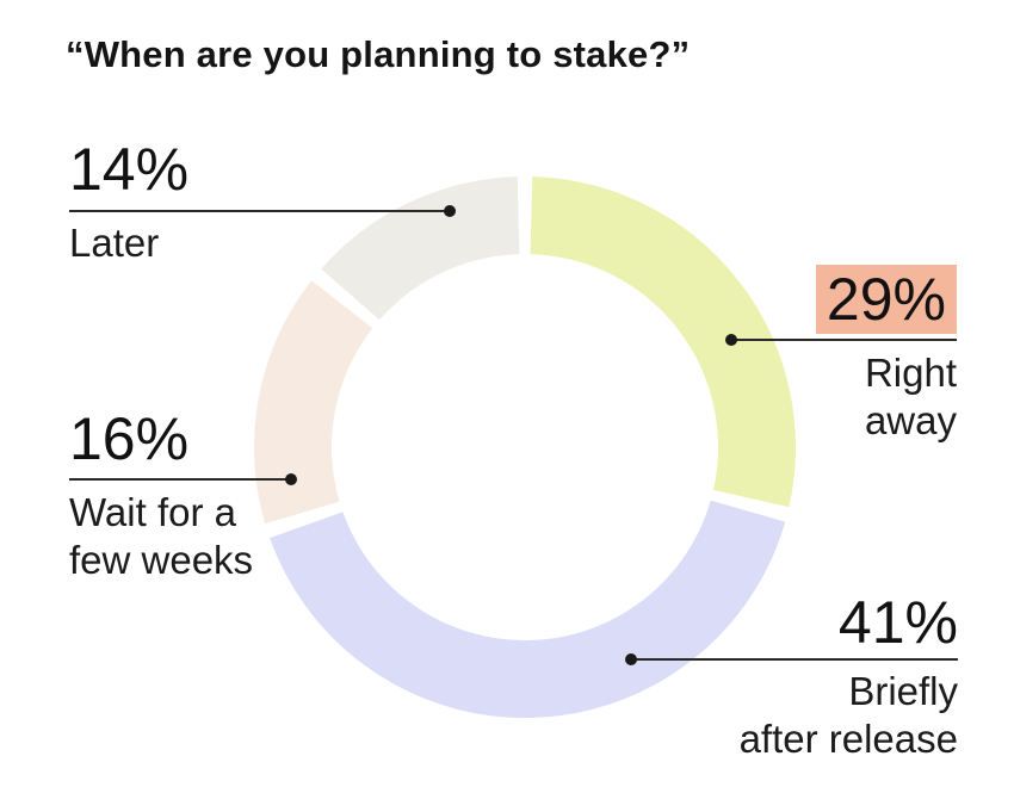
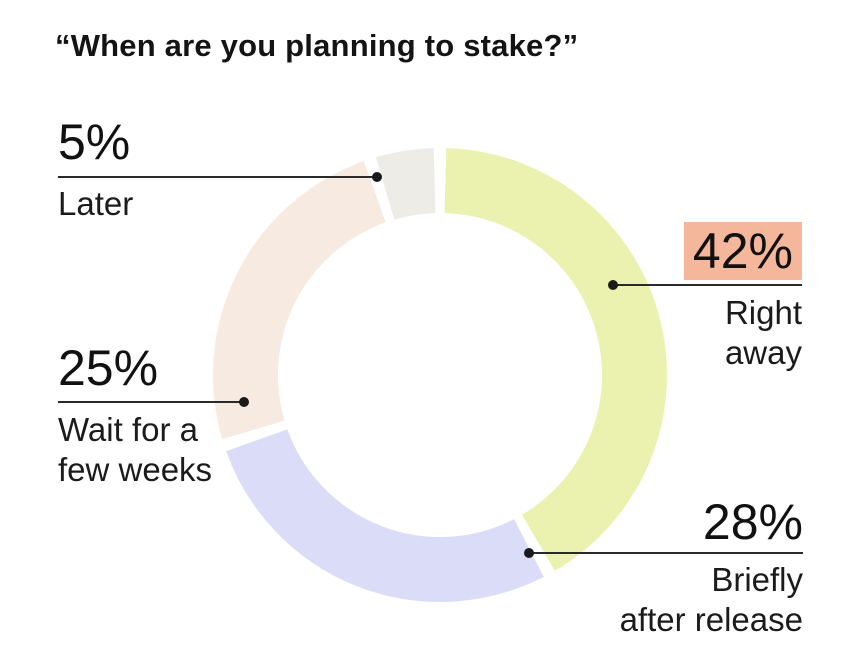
Right away: 29% -> 42%
Briefly after release: 41% -> 28%
Wait for a few weeks: 16% -> 25%
Later: 14% -> 5%
